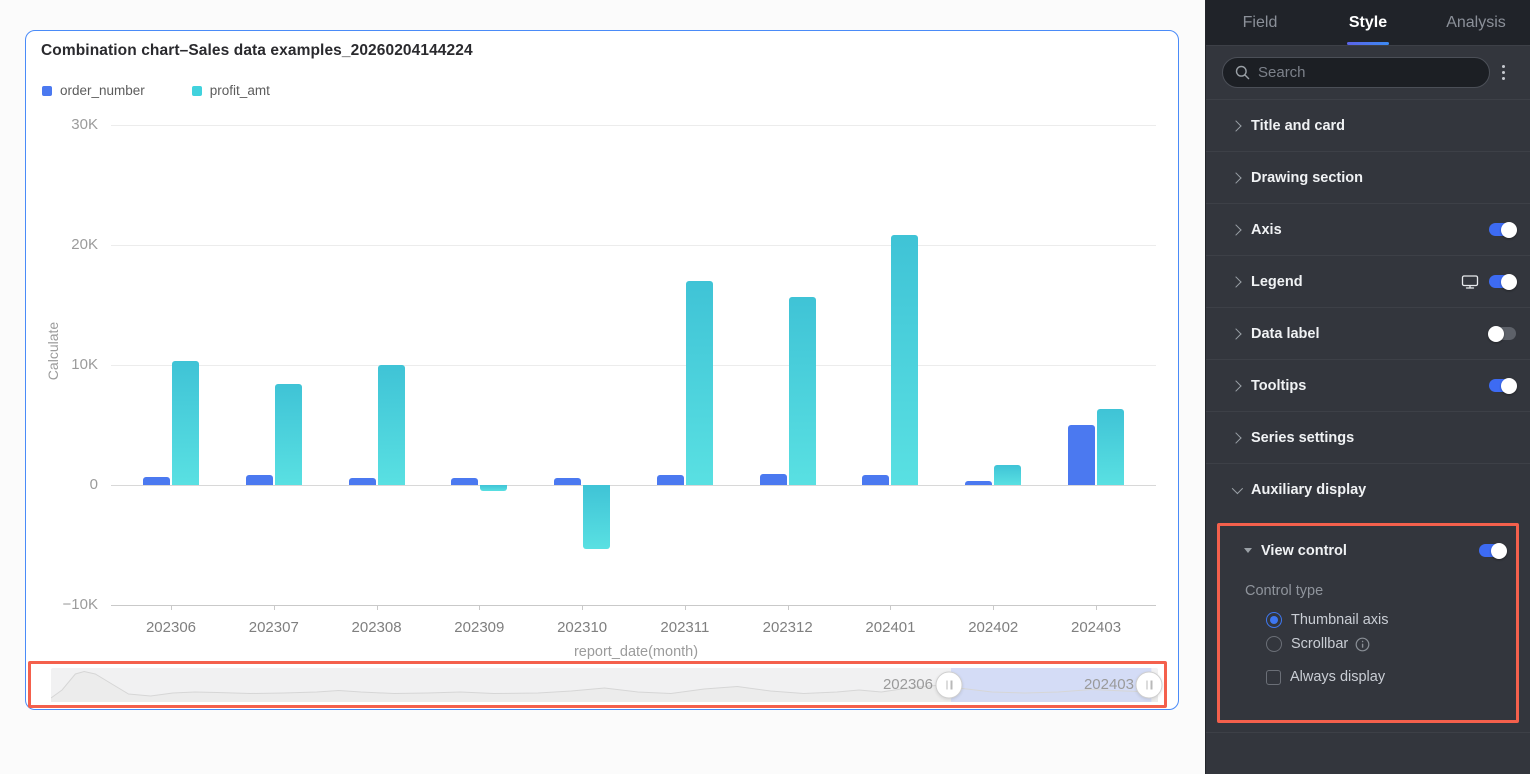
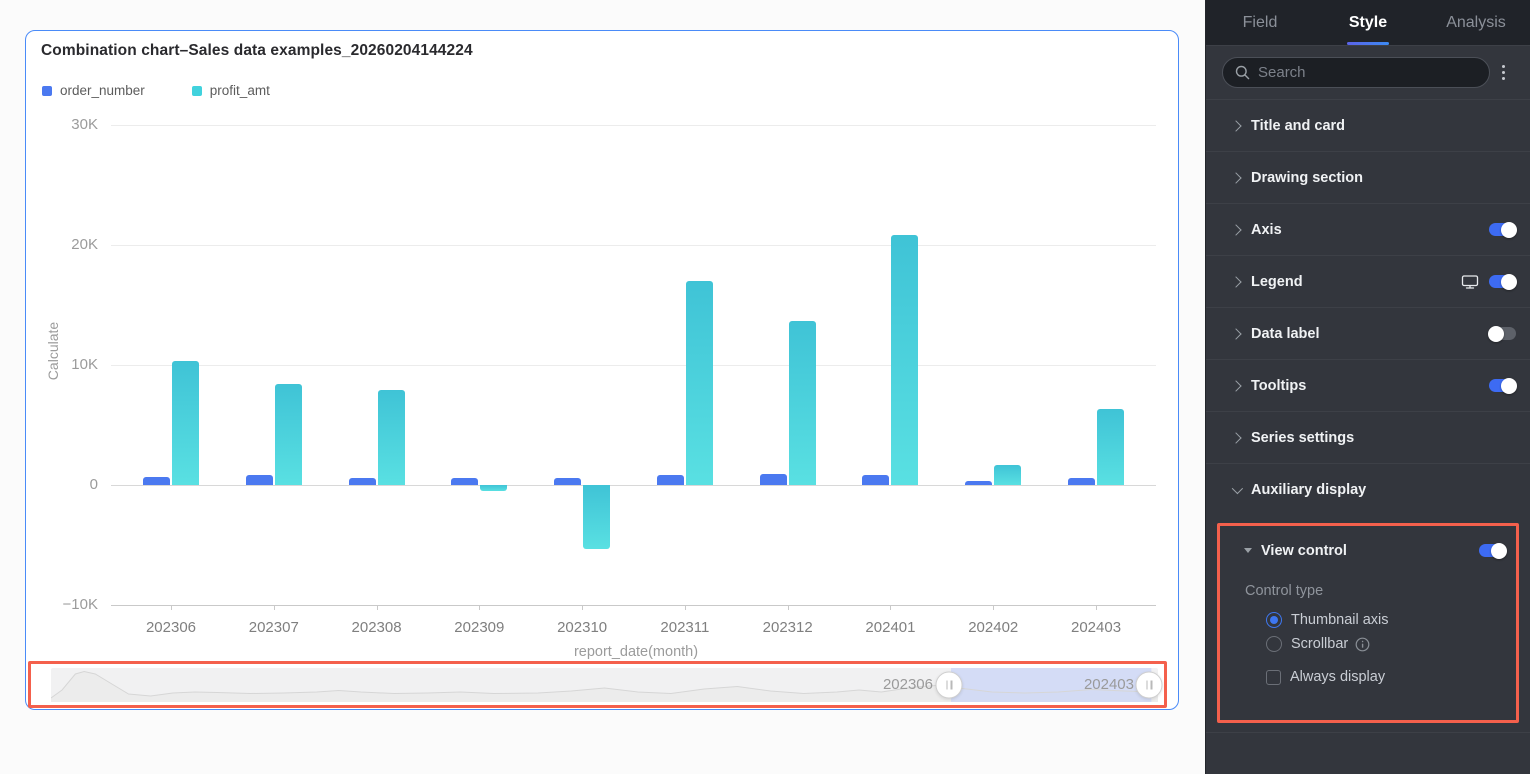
profit_amt/202308: 10.0K -> 7.9K
profit_amt/202312: 15.7K -> 13.7K
order_number/202403: 5.0K -> 0.6K
